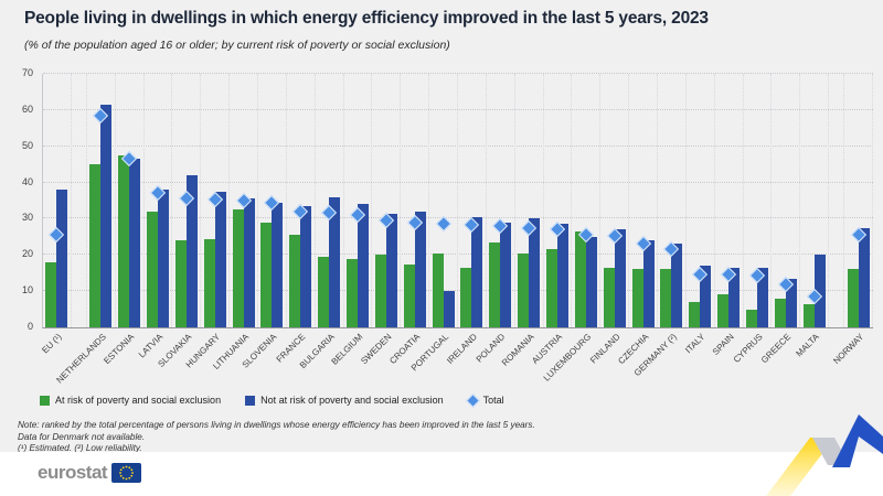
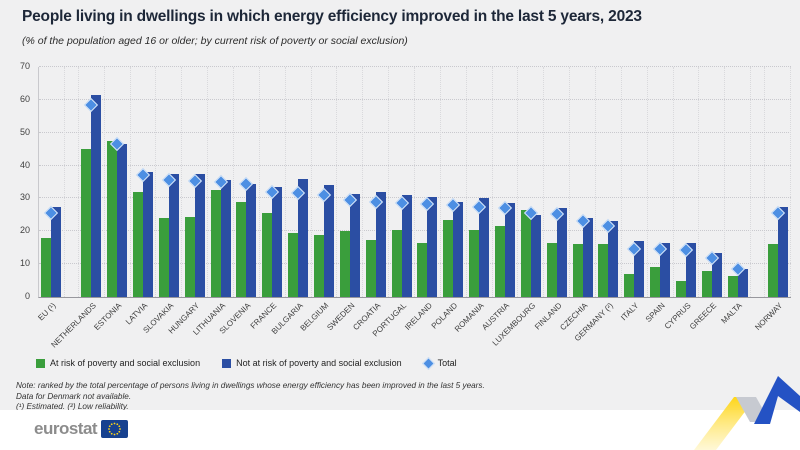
Not at risk of poverty and social exclusion/EU (¹): 38 -> 28
Not at risk of poverty and social exclusion/SLOVAKIA: 42 -> 38
Not at risk of poverty and social exclusion/PORTUGAL: 10 -> 31
Not at risk of poverty and social exclusion/MALTA: 20 -> 8
